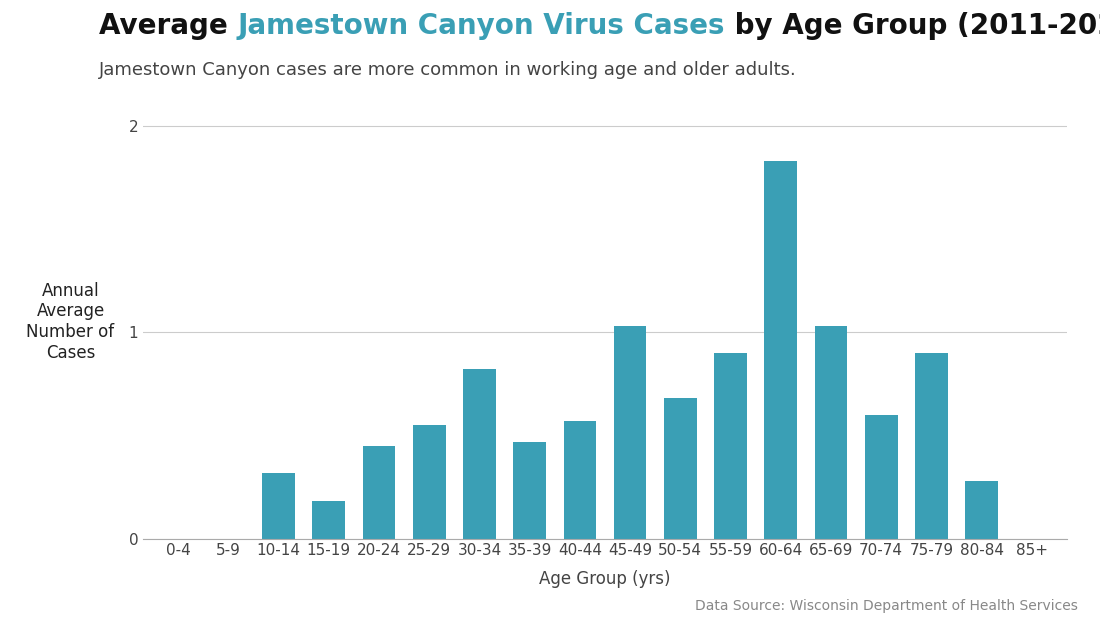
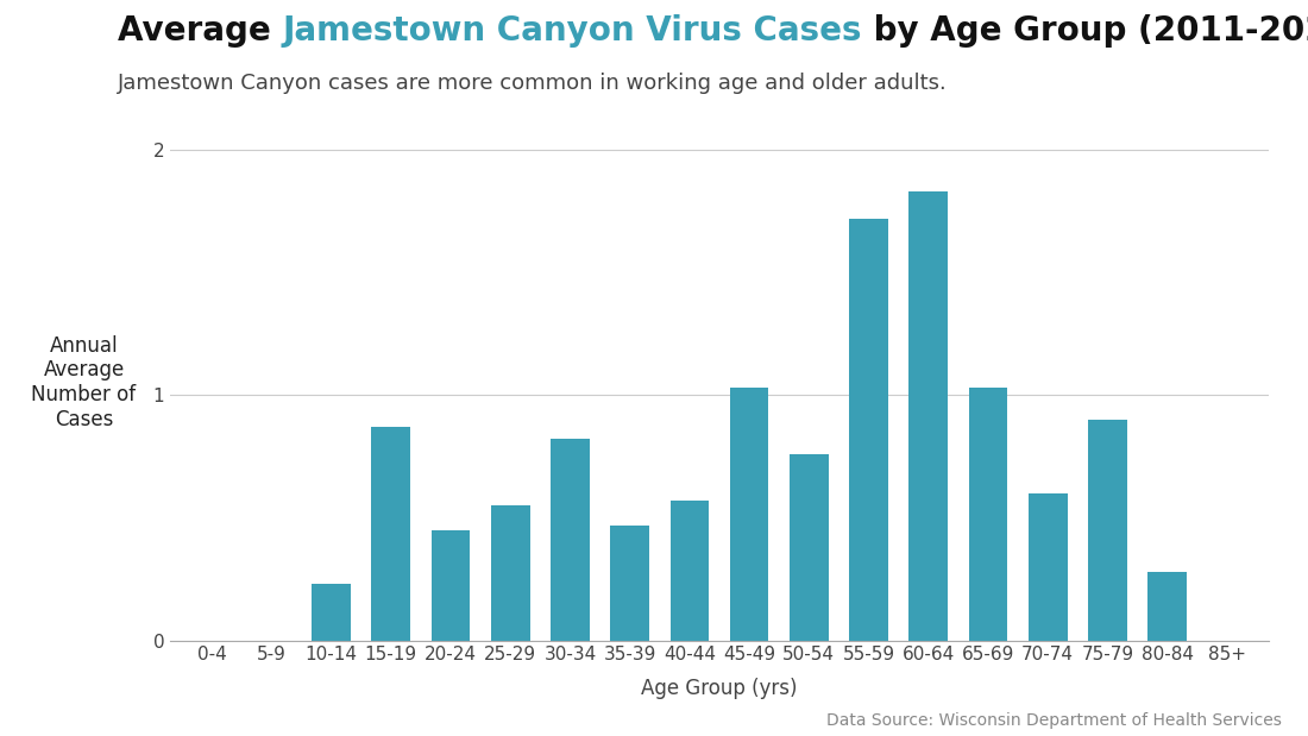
10-14: 0.32 -> 0.23
15-19: 0.18 -> 0.87
50-54: 0.68 -> 0.76
55-59: 0.90 -> 1.72
